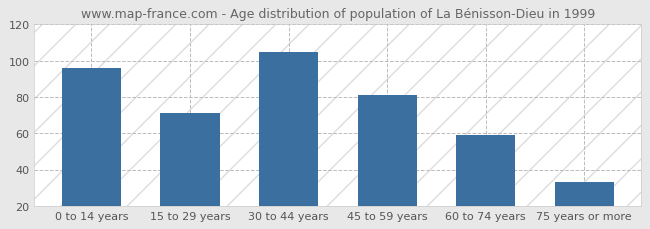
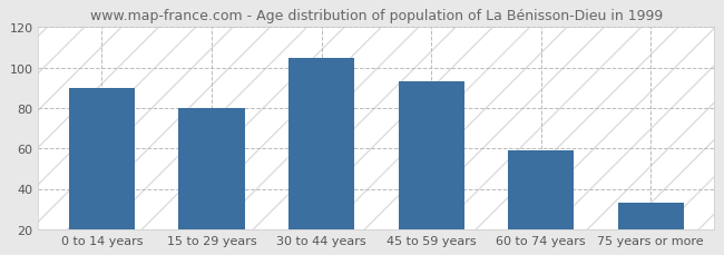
0 to 14 years: 96 -> 90
15 to 29 years: 71 -> 80
45 to 59 years: 81 -> 93
